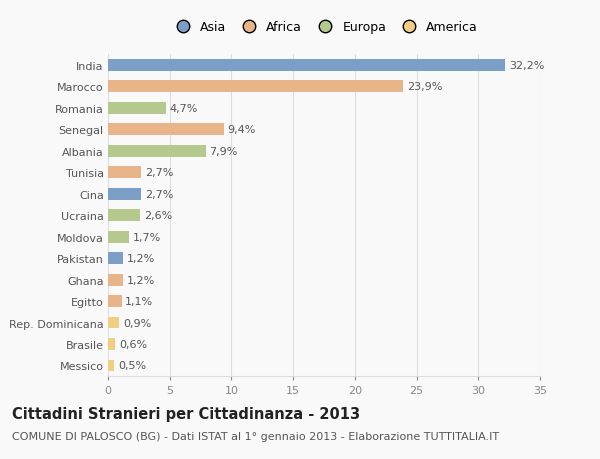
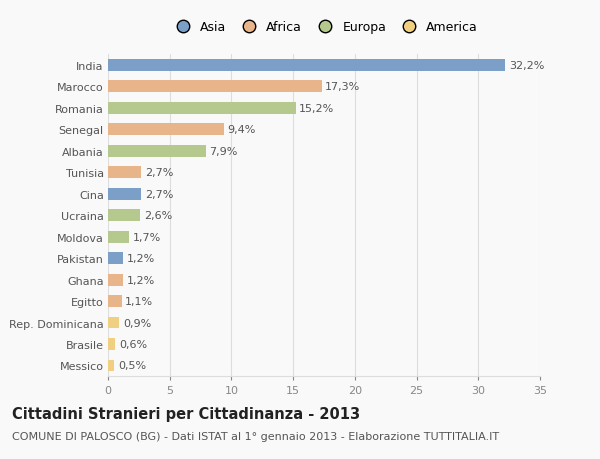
Marocco: 23,9% -> 17,3%
Romania: 4,7% -> 15,2%
